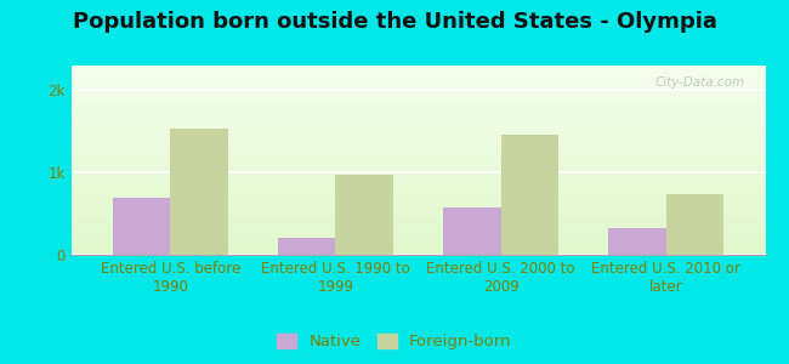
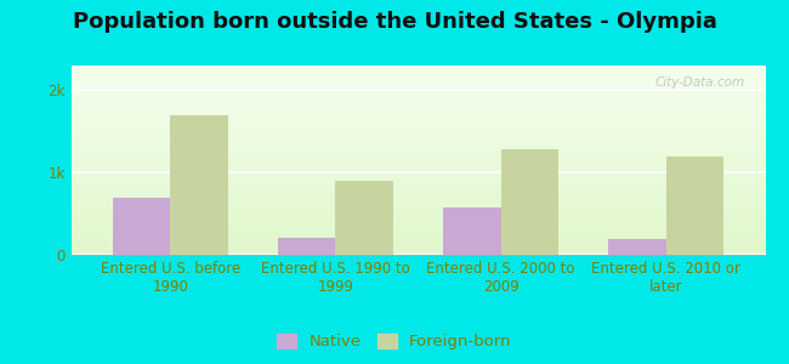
Foreign-born/Entered U.S. before 1990: 1.54k -> 1.70k
Foreign-born/Entered U.S. 1990 to 1999: 0.98k -> 0.90k
Foreign-born/Entered U.S. 2000 to 2009: 1.46k -> 1.28k
Native/Entered U.S. 2010 or later: 0.32k -> 0.20k
Foreign-born/Entered U.S. 2010 or later: 0.74k -> 1.19k
